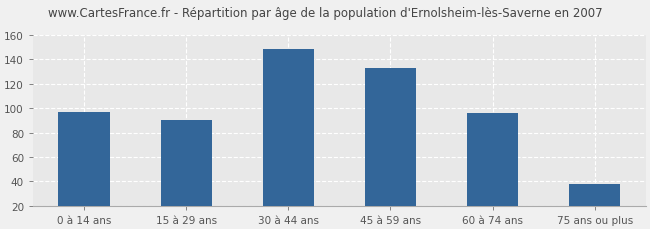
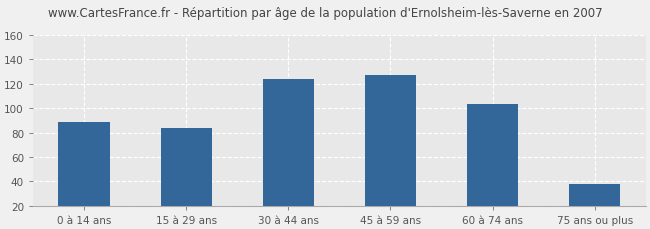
0 à 14 ans: 97 -> 89
15 à 29 ans: 90 -> 84
30 à 44 ans: 148 -> 124
45 à 59 ans: 133 -> 127
60 à 74 ans: 96 -> 103
